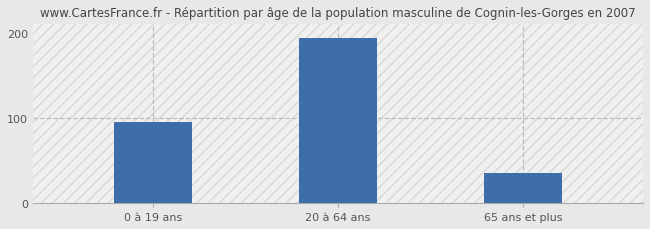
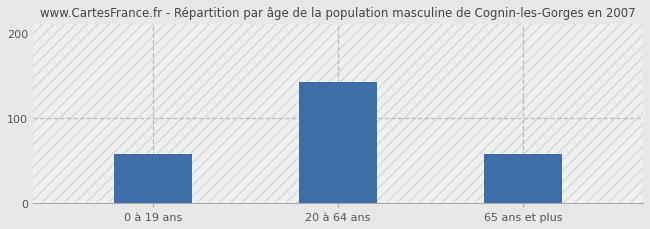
0 à 19 ans: 95 -> 58
20 à 64 ans: 194 -> 142
65 ans et plus: 35 -> 58
